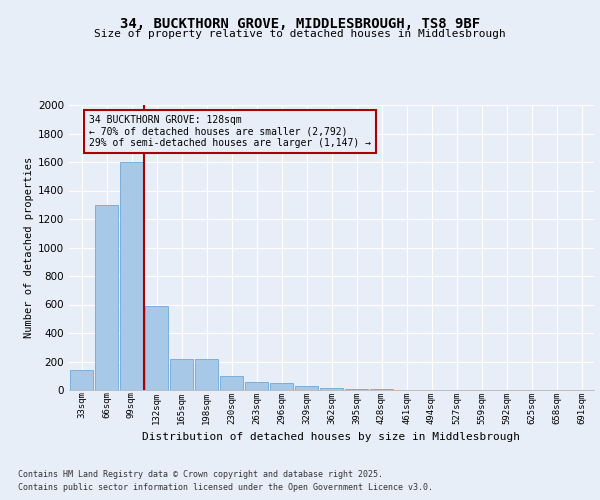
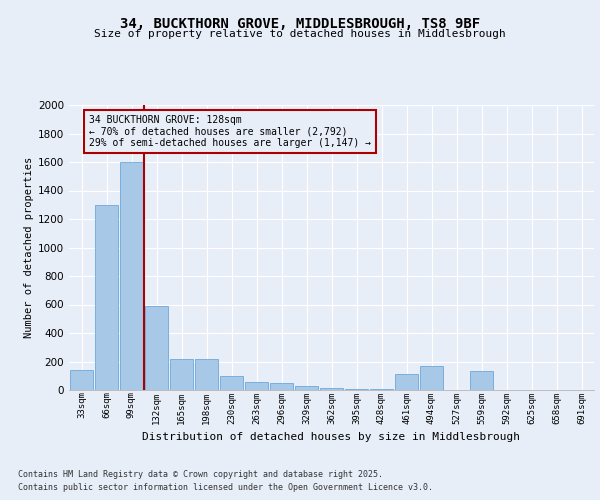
461sqm: 0 -> 110
494sqm: 0 -> 170
559sqm: 0 -> 130
